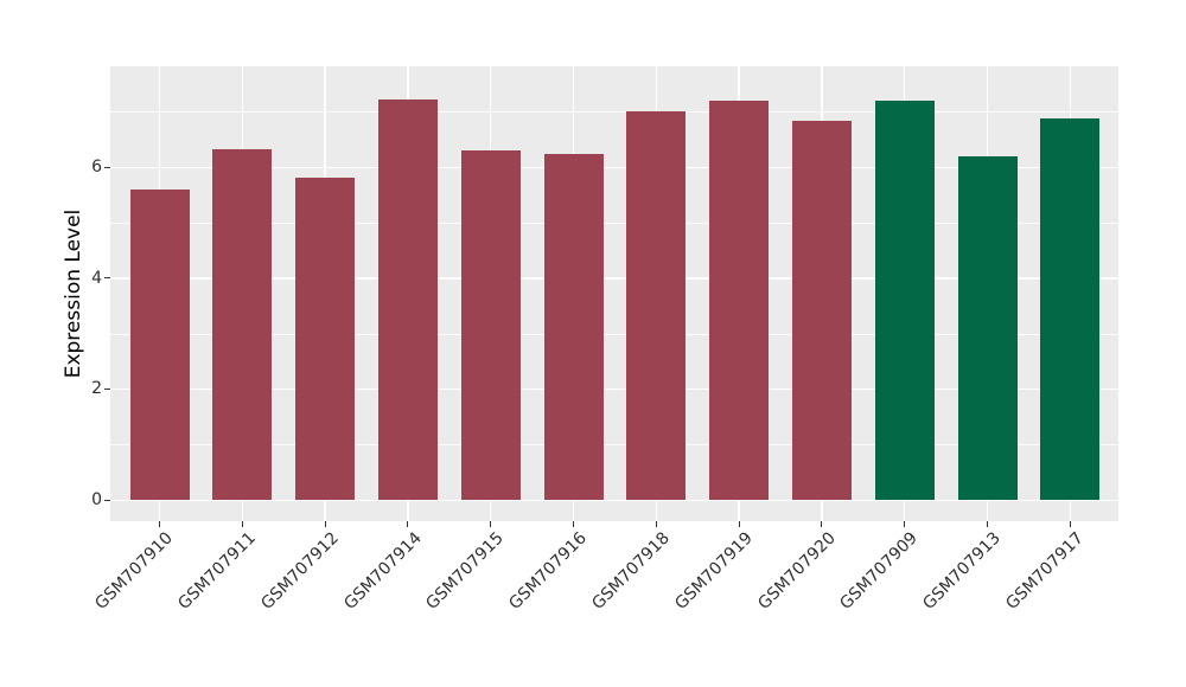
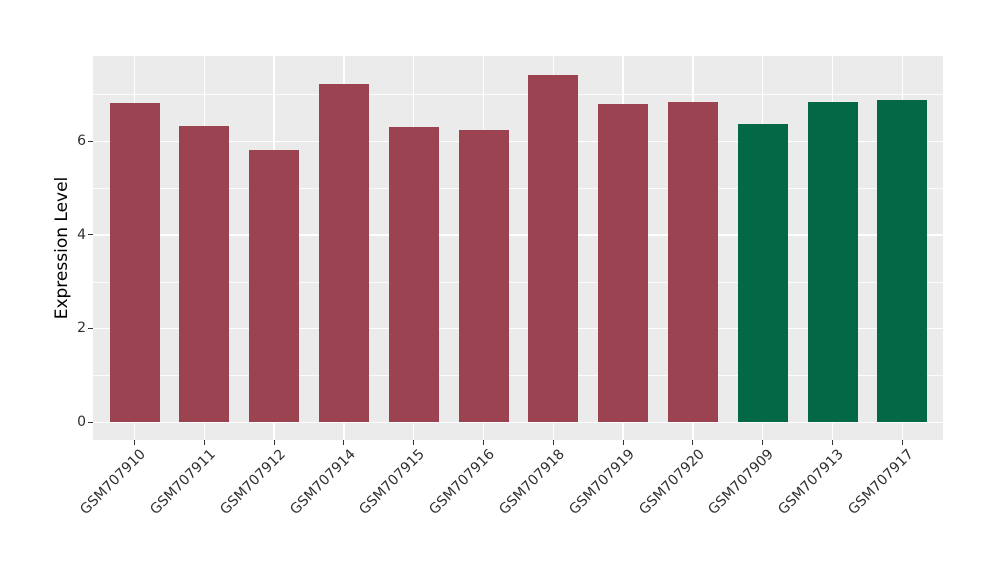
GSM707910: 5.6 -> 6.8
GSM707918: 7.0 -> 7.4
GSM707919: 7.2 -> 6.8
GSM707909: 7.2 -> 6.4
GSM707913: 6.2 -> 6.8
